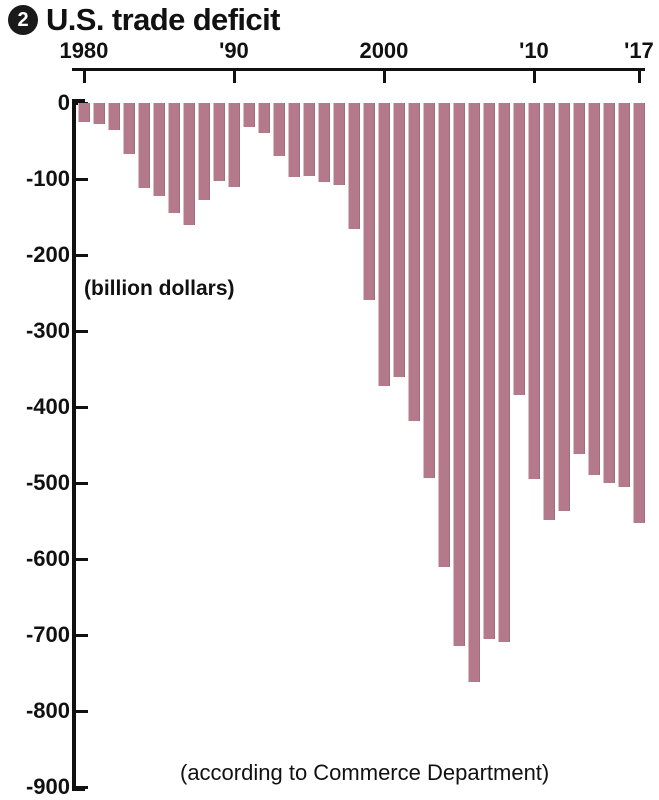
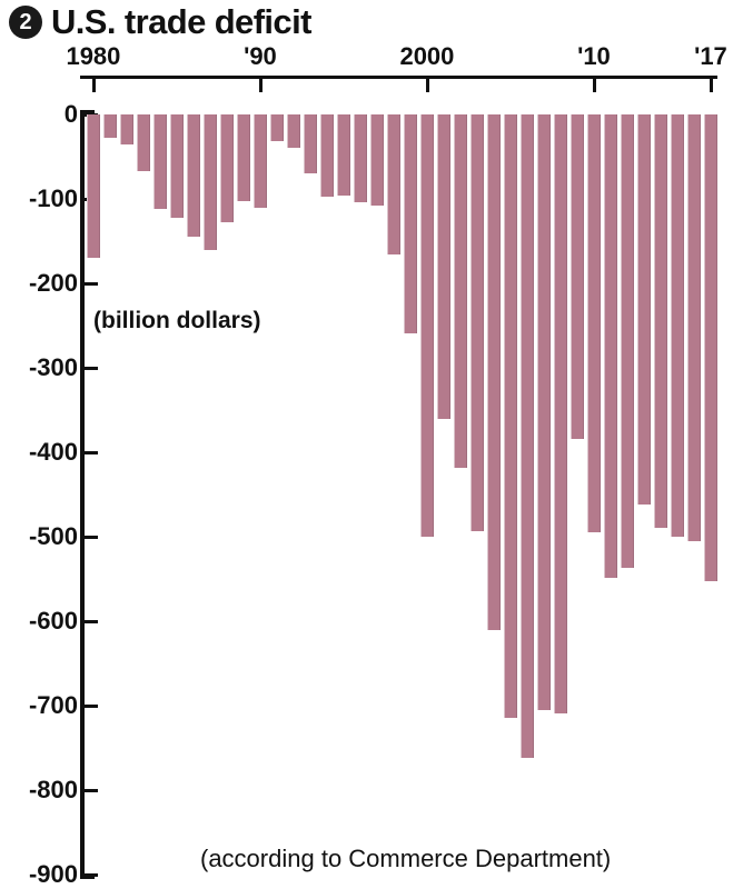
1980: -20 -> -170
2000: -370 -> -500
